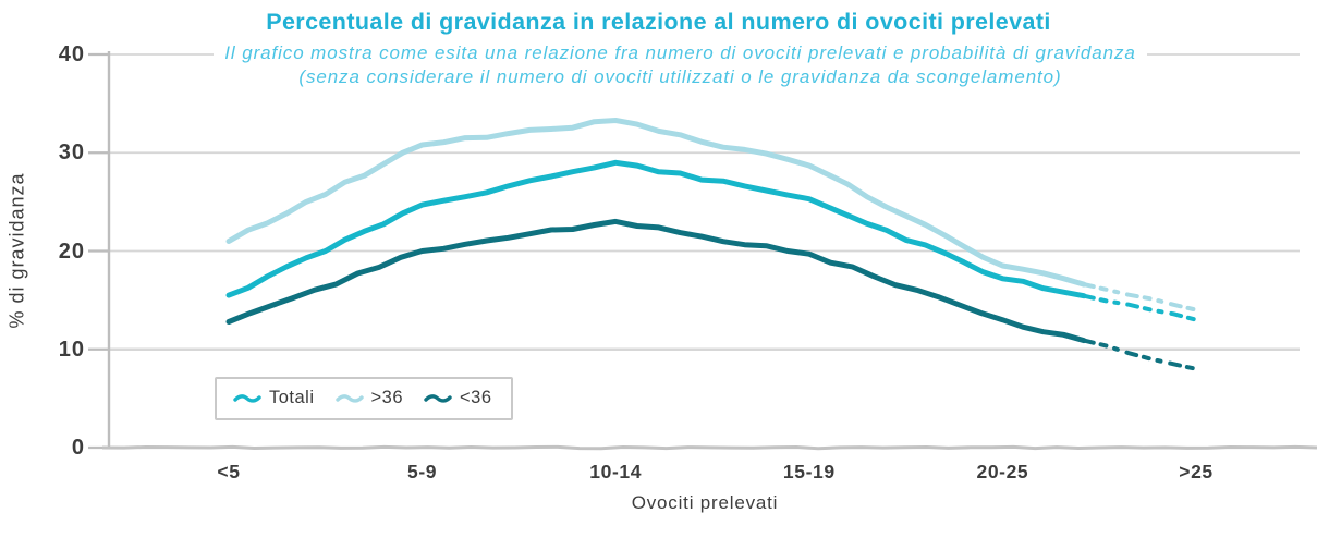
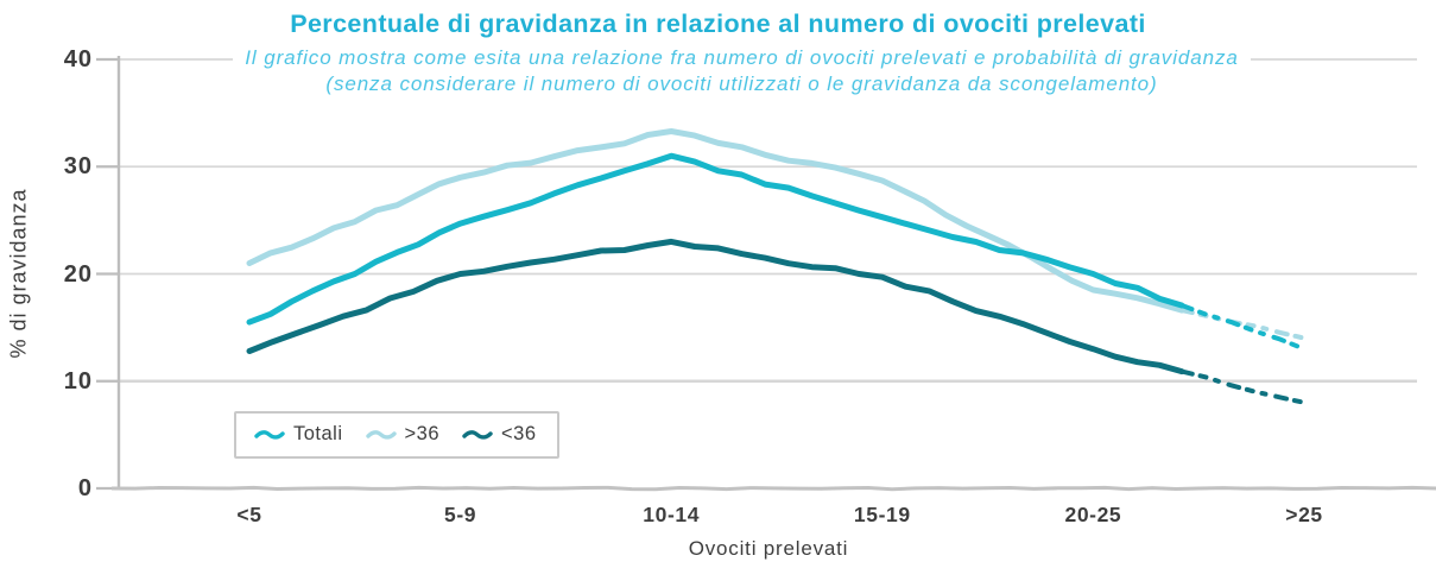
>36/5-9: 31 -> 29
Totali/10-14: 29 -> 31
Totali/20-25: 17 -> 20
